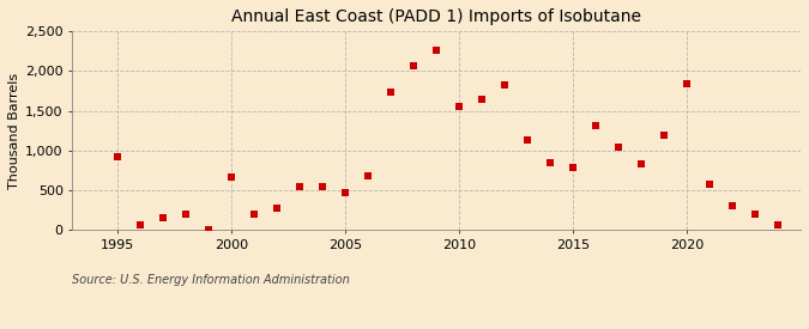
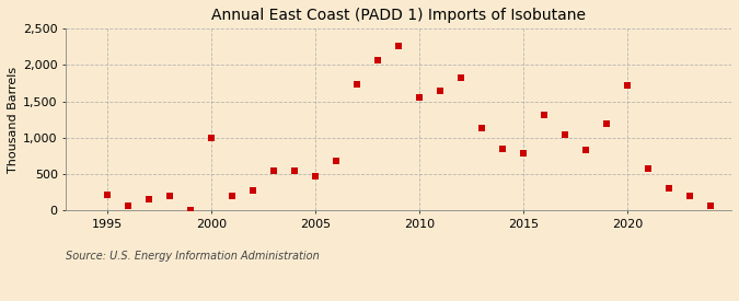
1995: 920 -> 220
2000: 660 -> 1,000
2020: 1,840 -> 1,720
